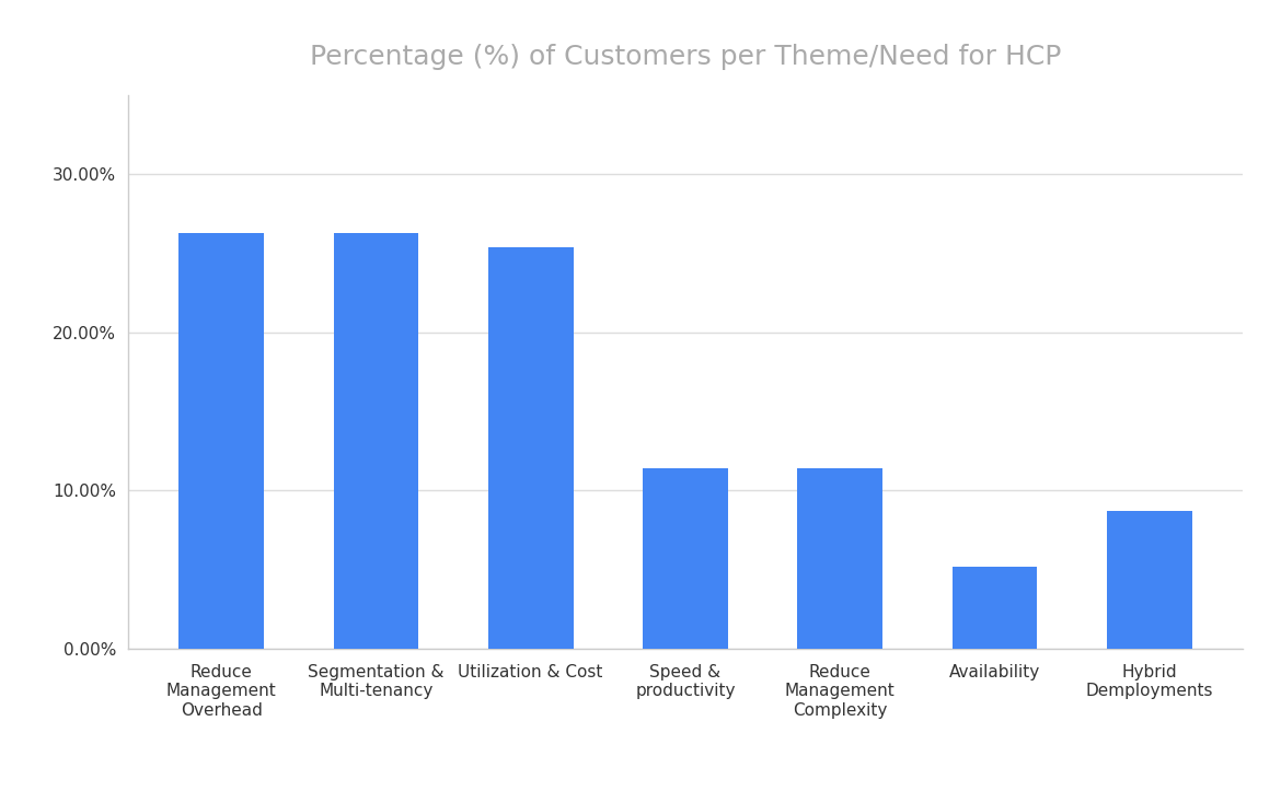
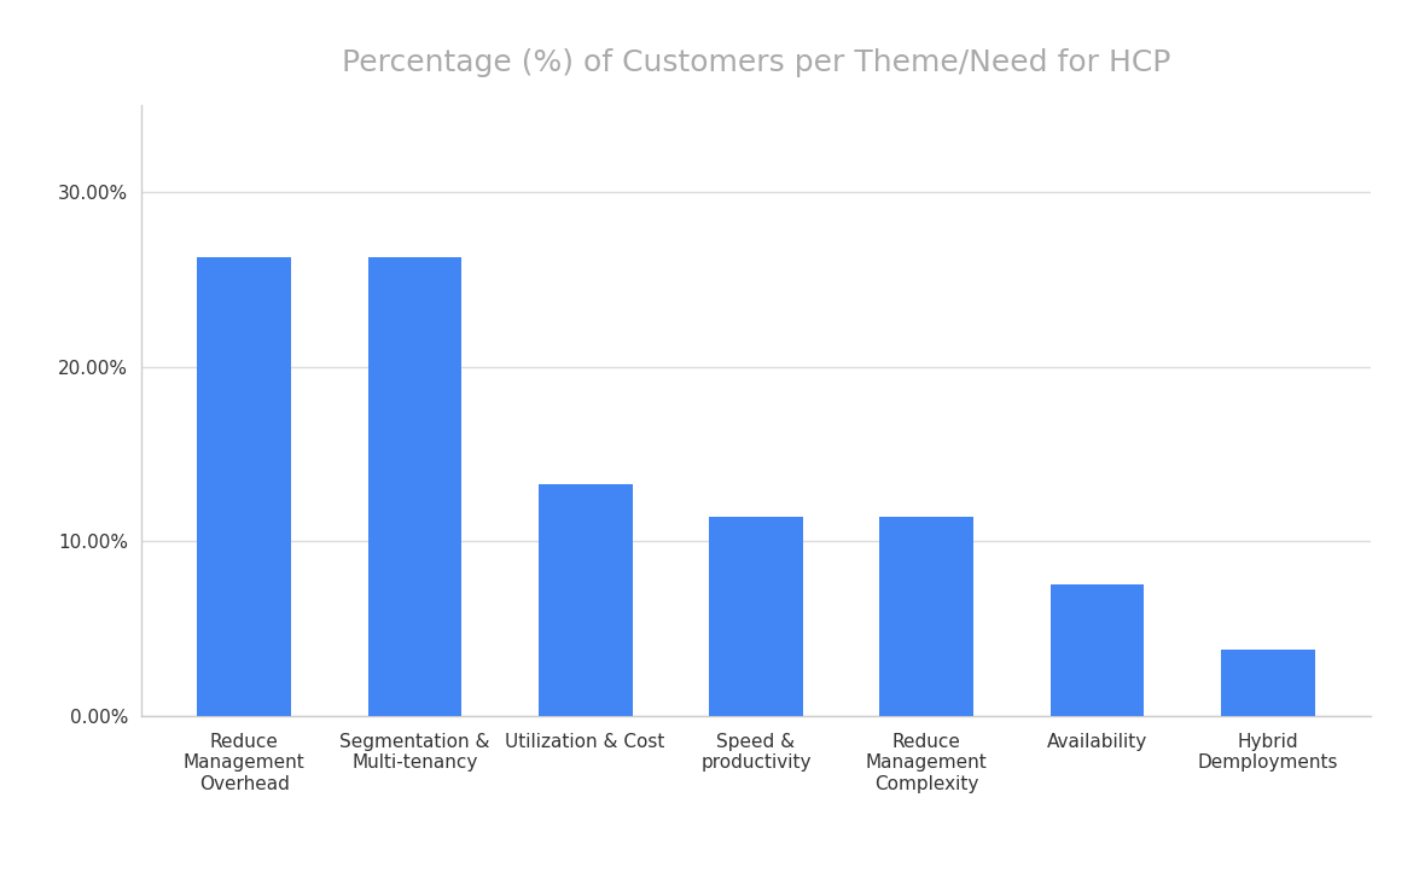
Utilization & Cost: 25.4% -> 13.3%
Availability: 5.2% -> 7.5%
Hybrid Demployments: 8.7% -> 3.8%
